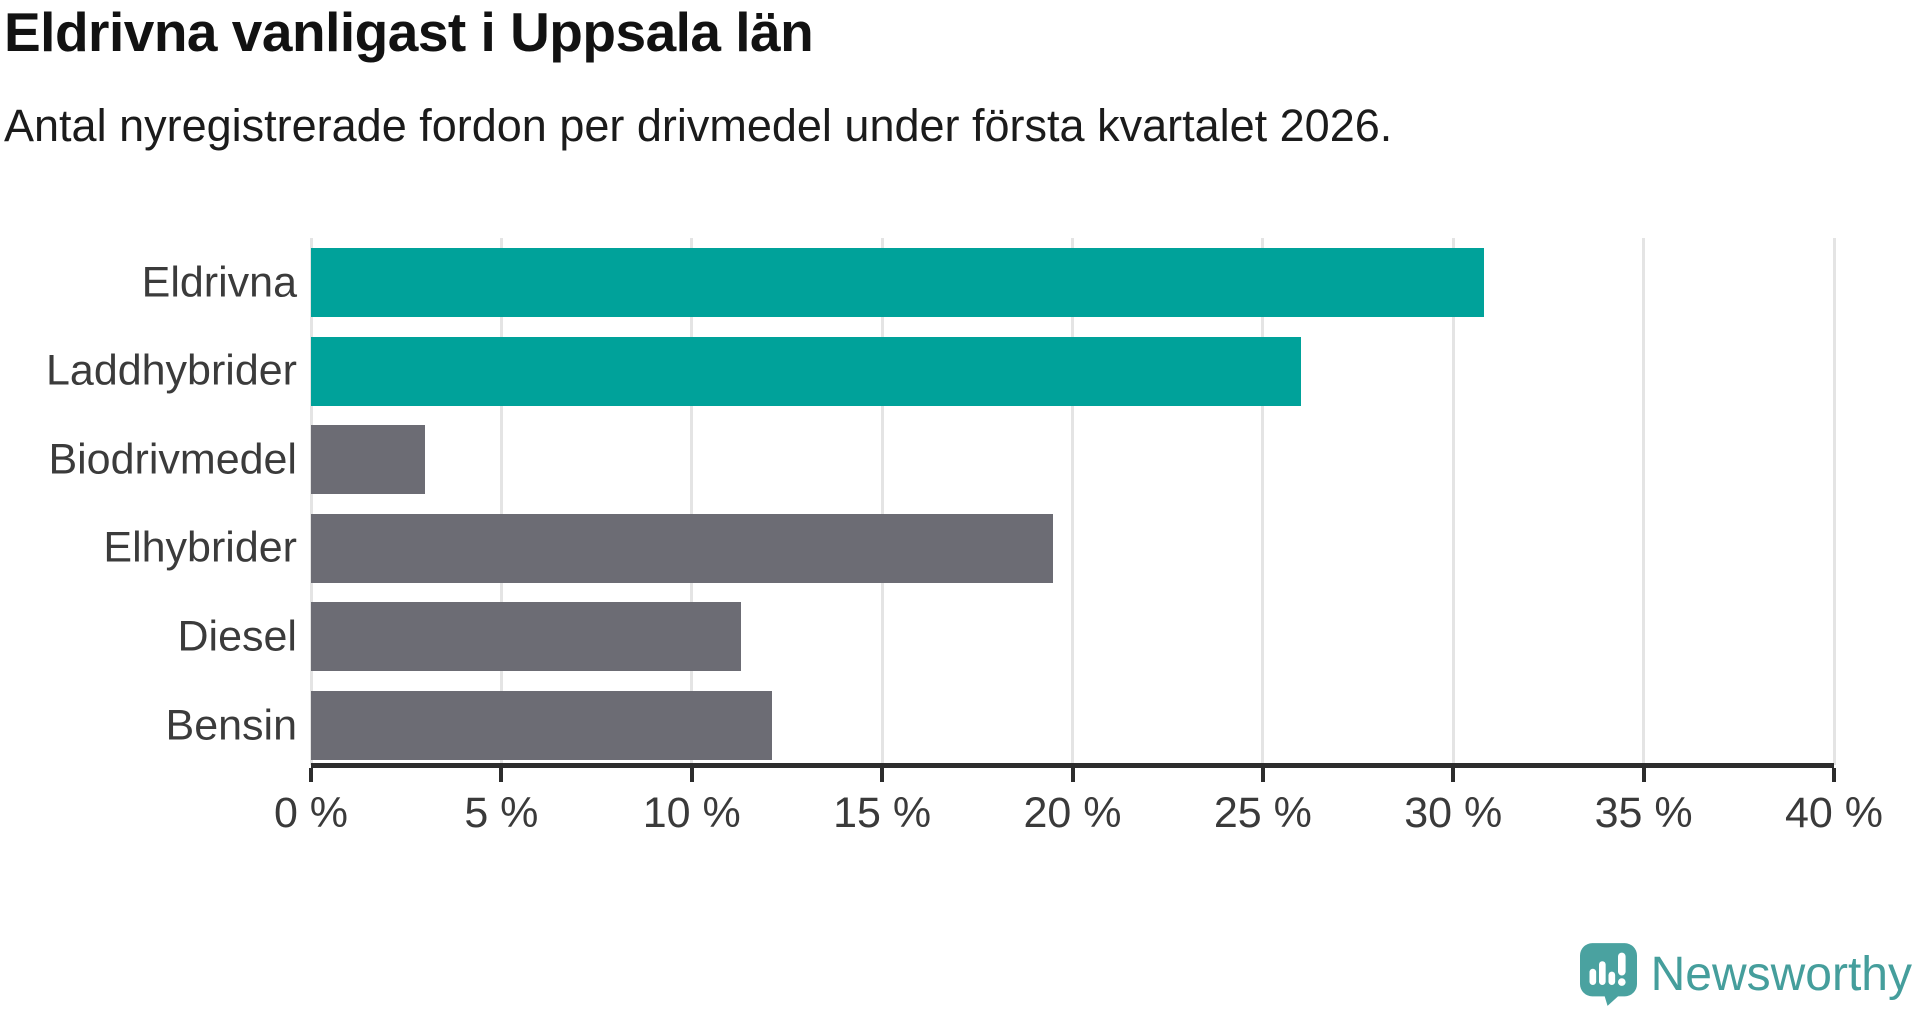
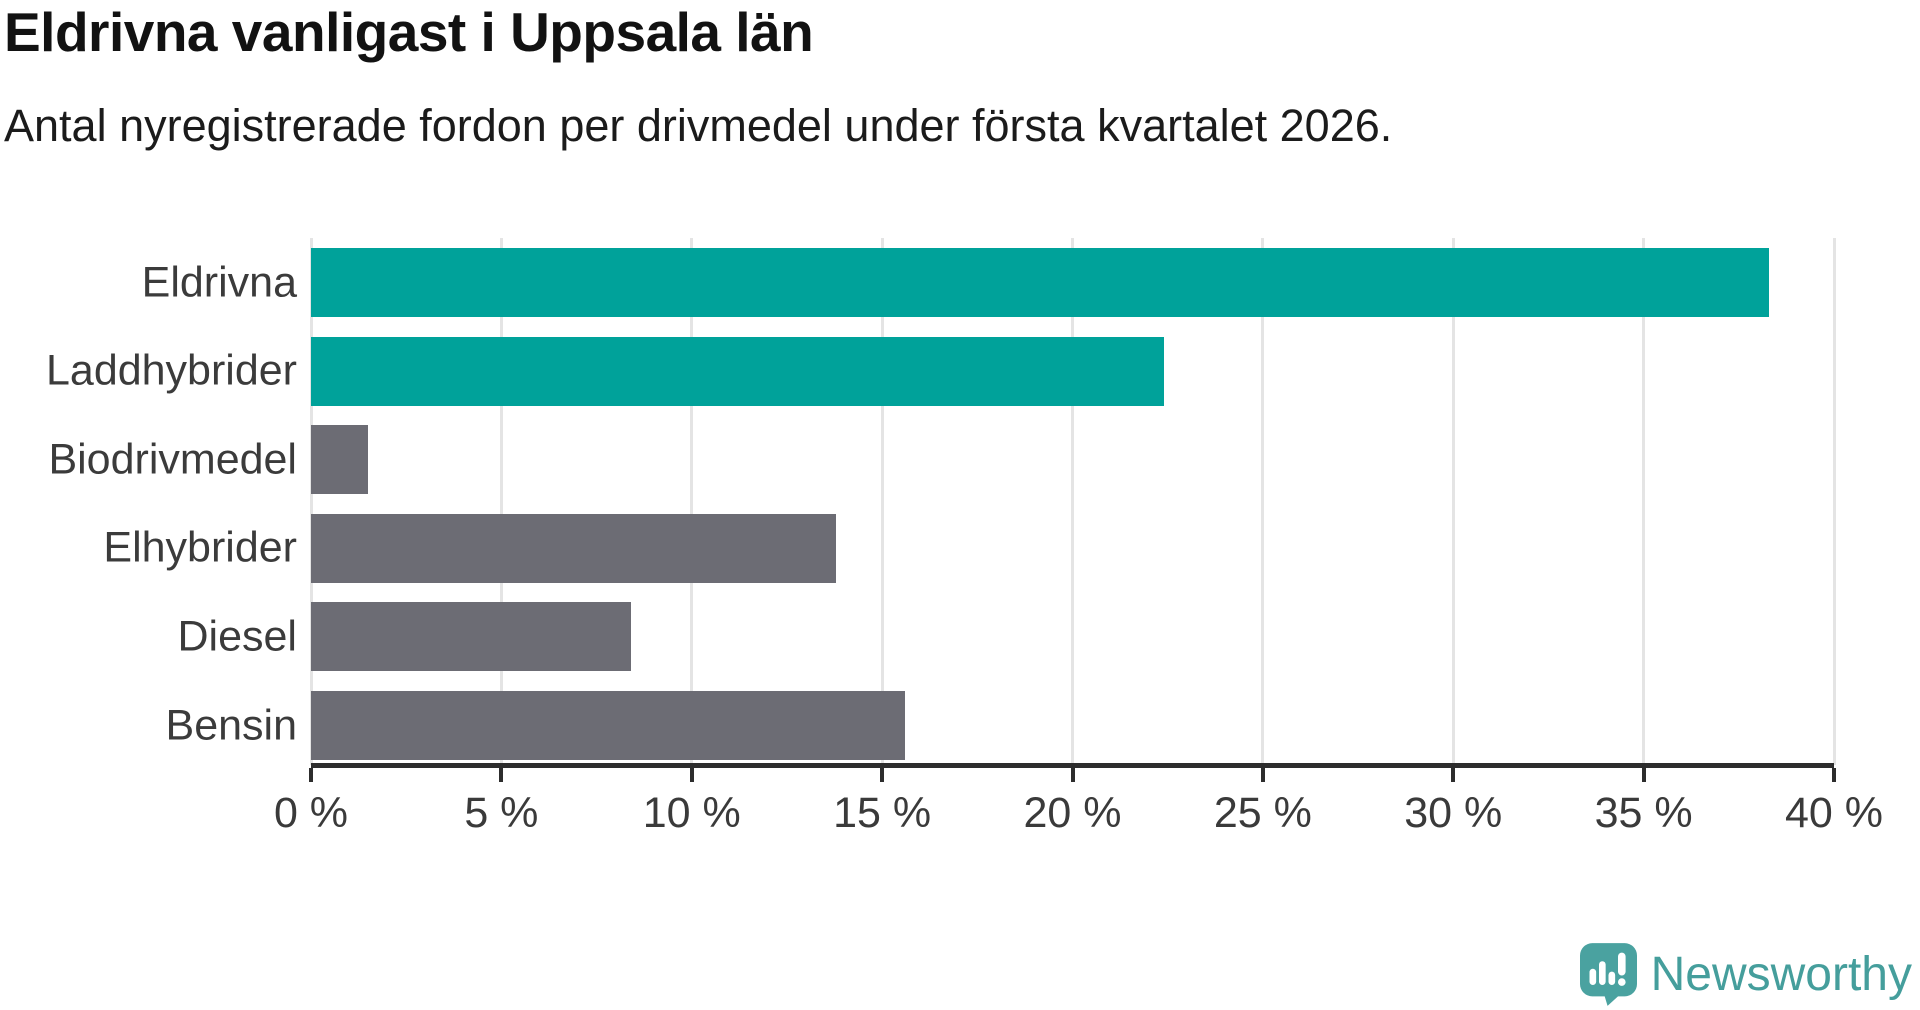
Eldrivna: 30.8% -> 38.3%
Laddhybrider: 26.0% -> 22.4%
Biodrivmedel: 3.0% -> 1.5%
Elhybrider: 19.5% -> 13.8%
Diesel: 11.3% -> 8.4%
Bensin: 12.1% -> 15.6%
